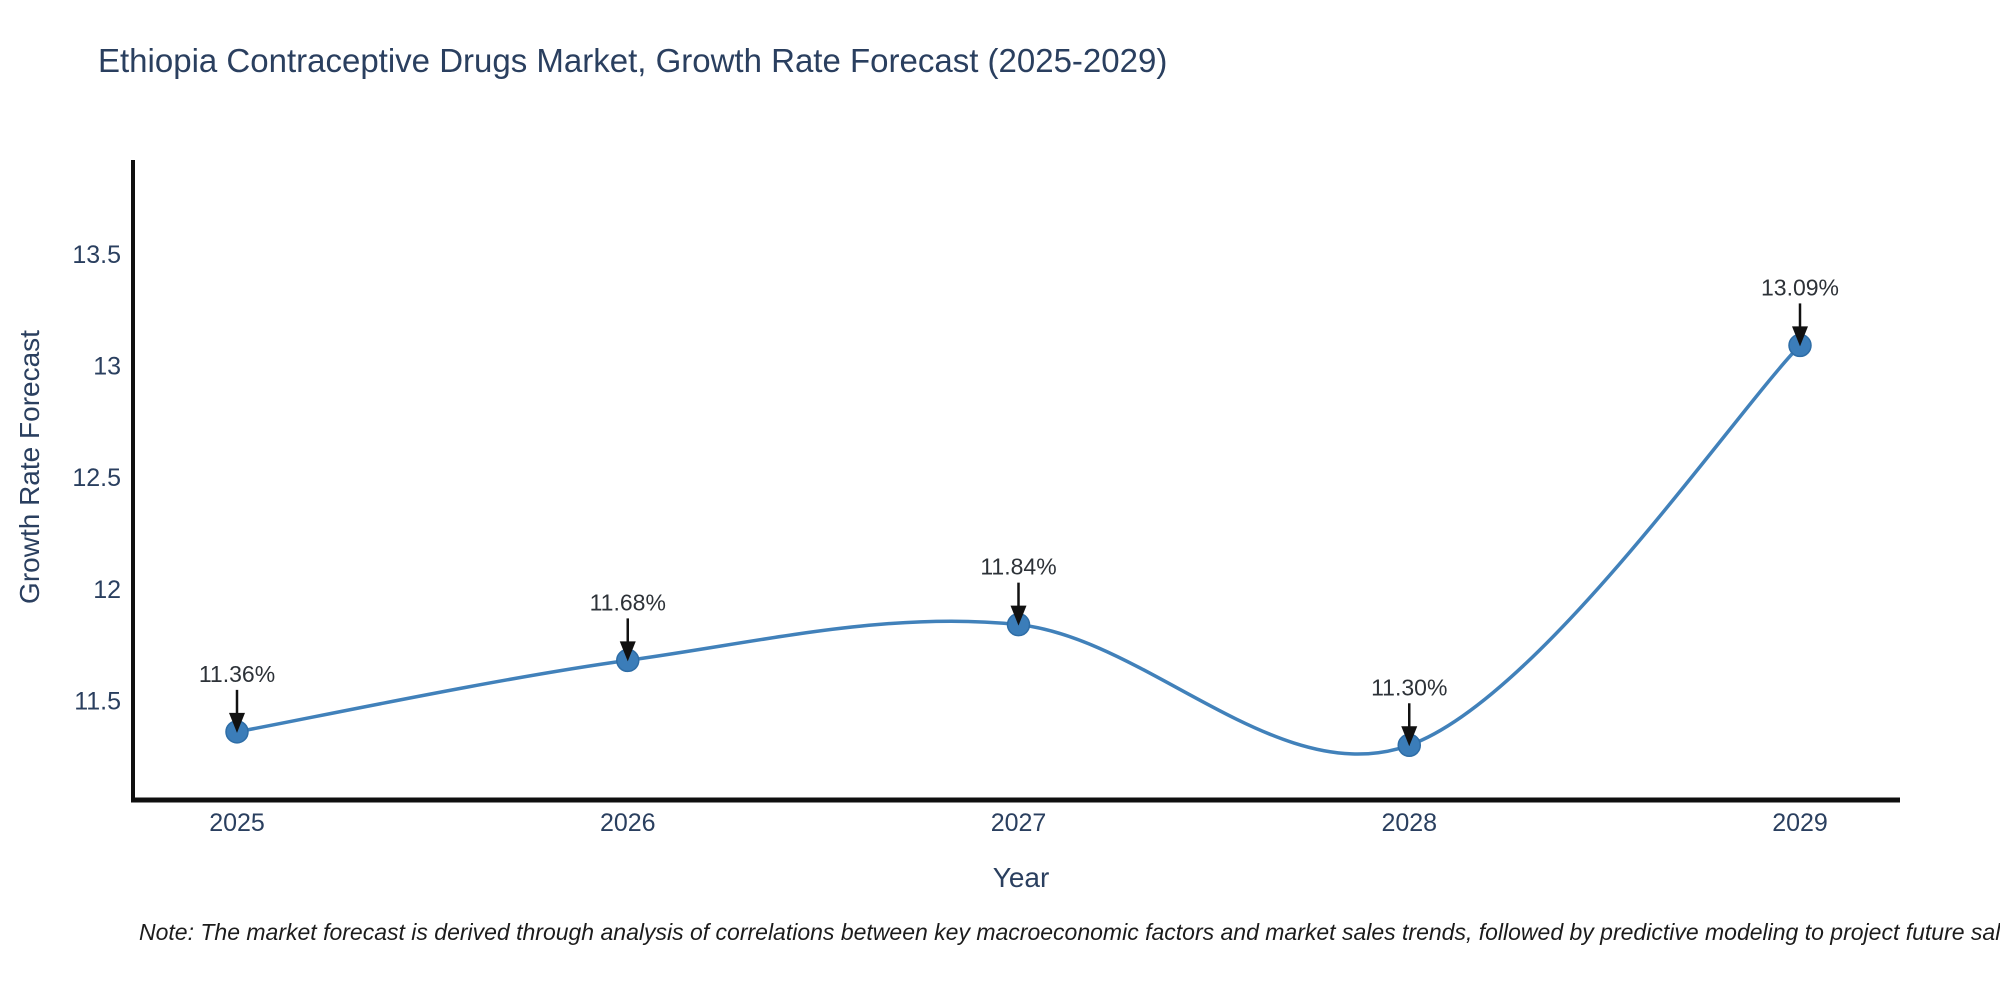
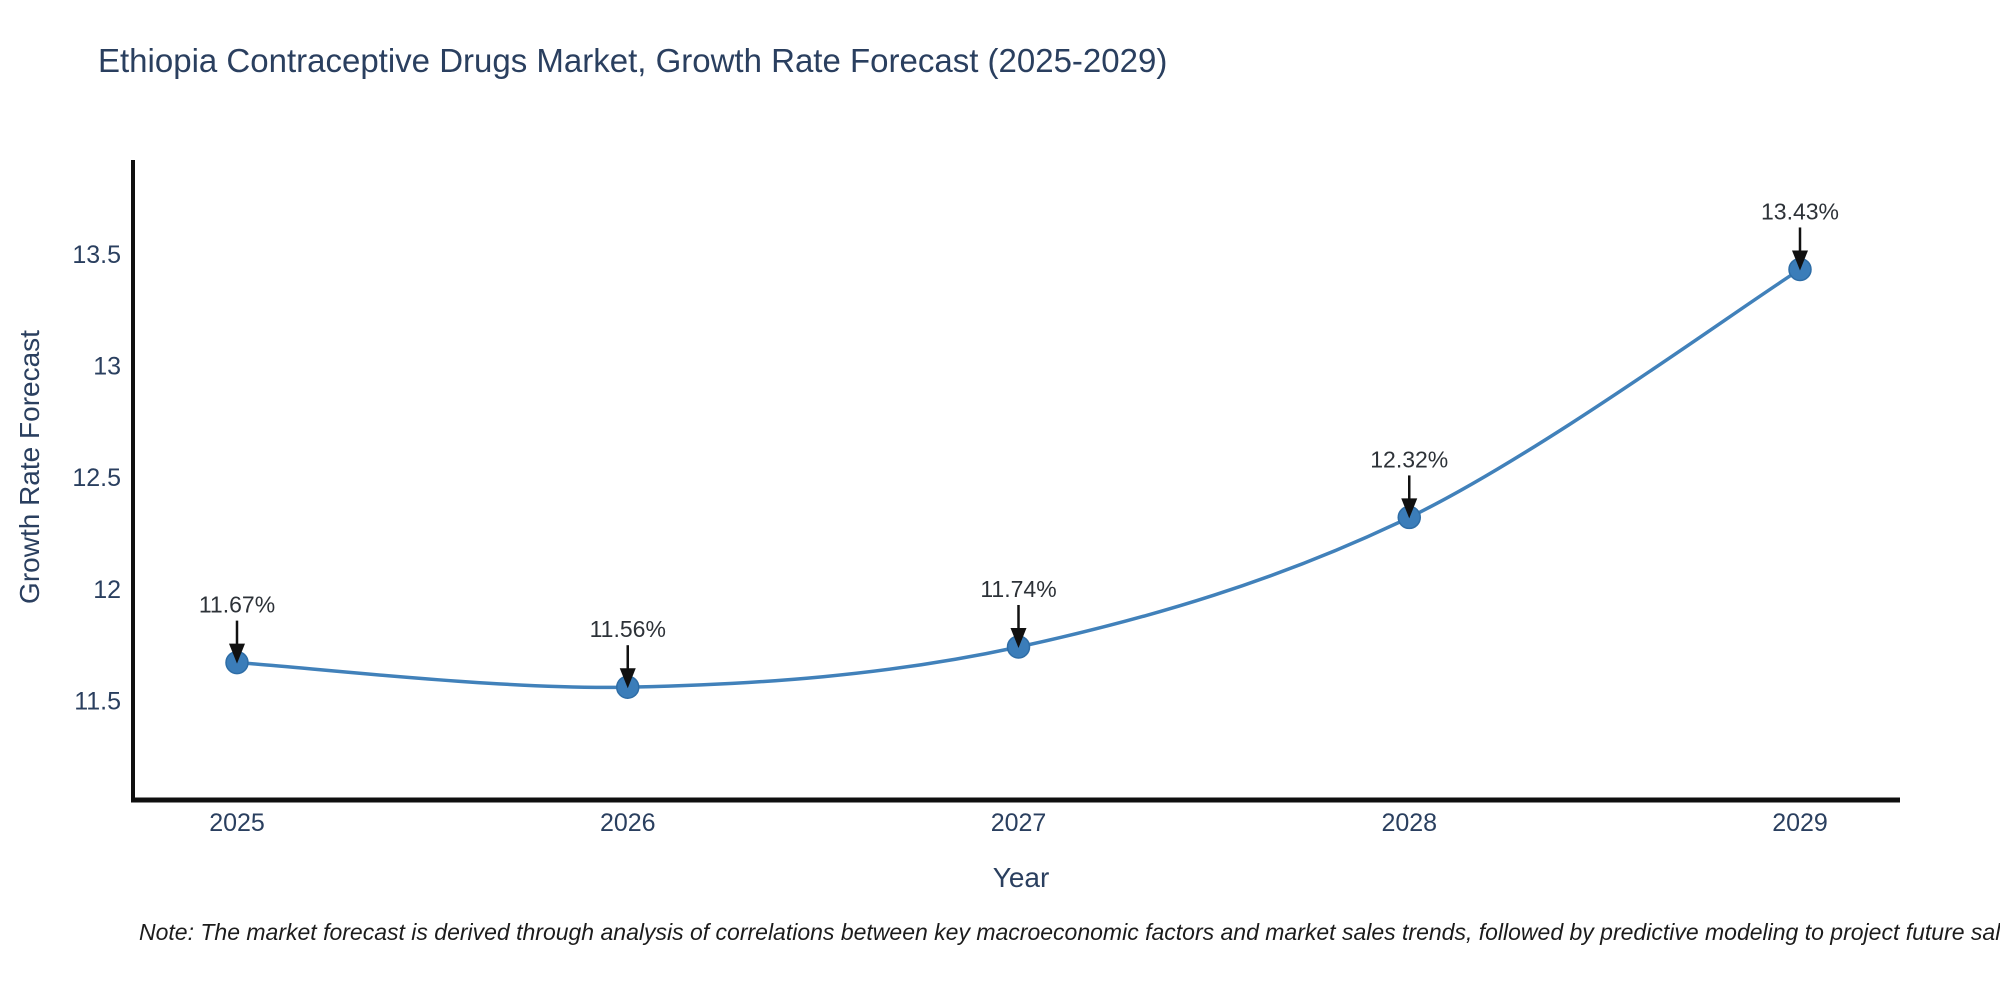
2025: 11.36% -> 11.67%
2026: 11.68% -> 11.56%
2027: 11.84% -> 11.74%
2028: 11.30% -> 12.32%
2029: 13.09% -> 13.43%
